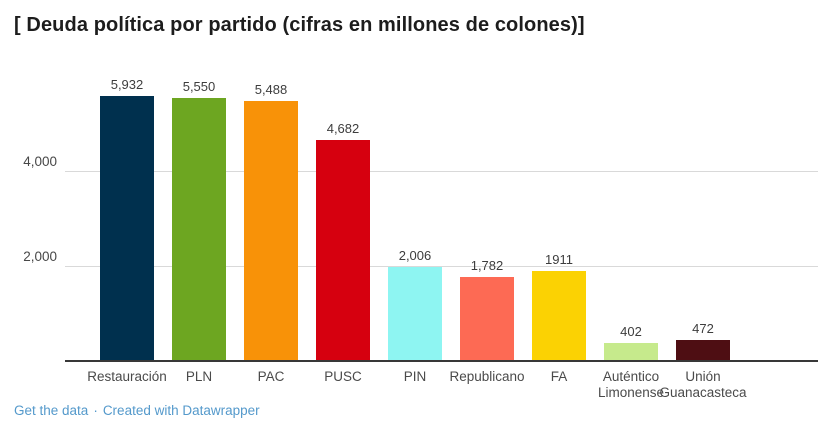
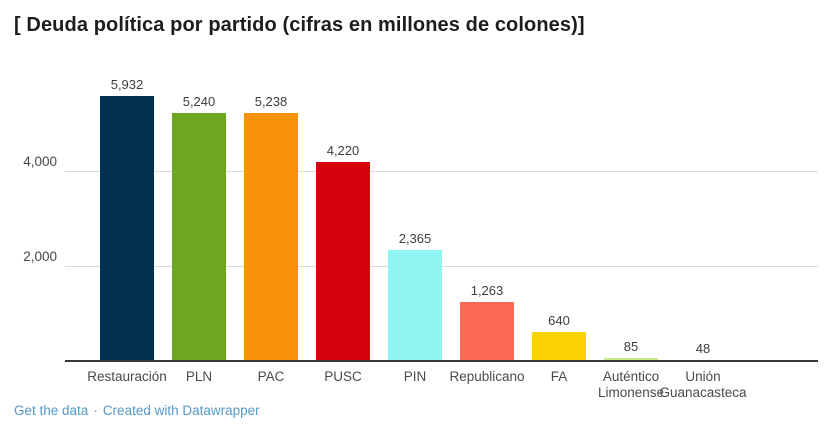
PLN: 5,550 -> 5,240
PAC: 5,488 -> 5,238
PUSC: 4,682 -> 4,220
PIN: 2,006 -> 2,365
Republicano: 1,782 -> 1,263
FA: 1911 -> 640
Auténtico Limonense: 402 -> 85
Unión Guanacasteca: 472 -> 48
